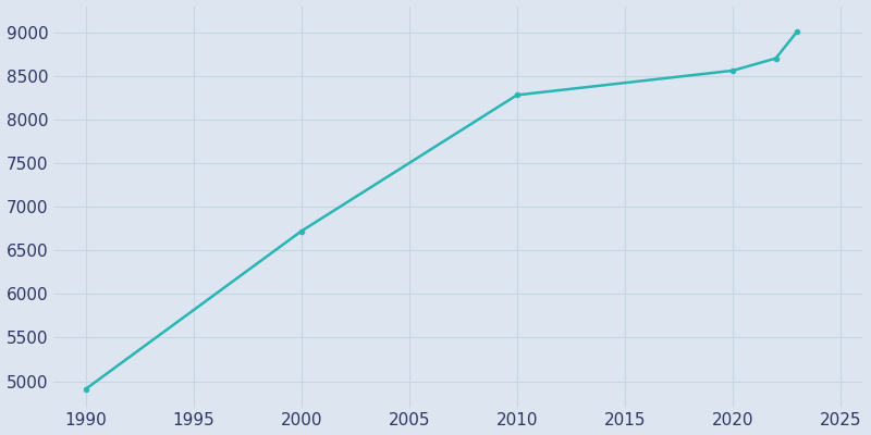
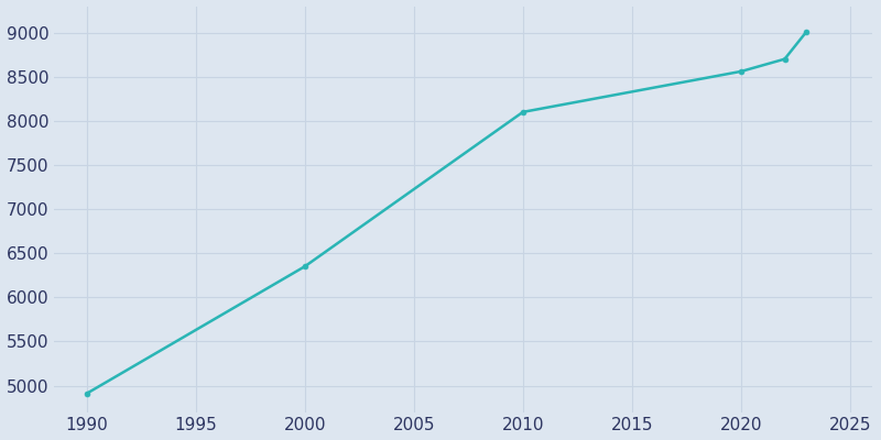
2000: 6720 -> 6350
2010: 8280 -> 8100
